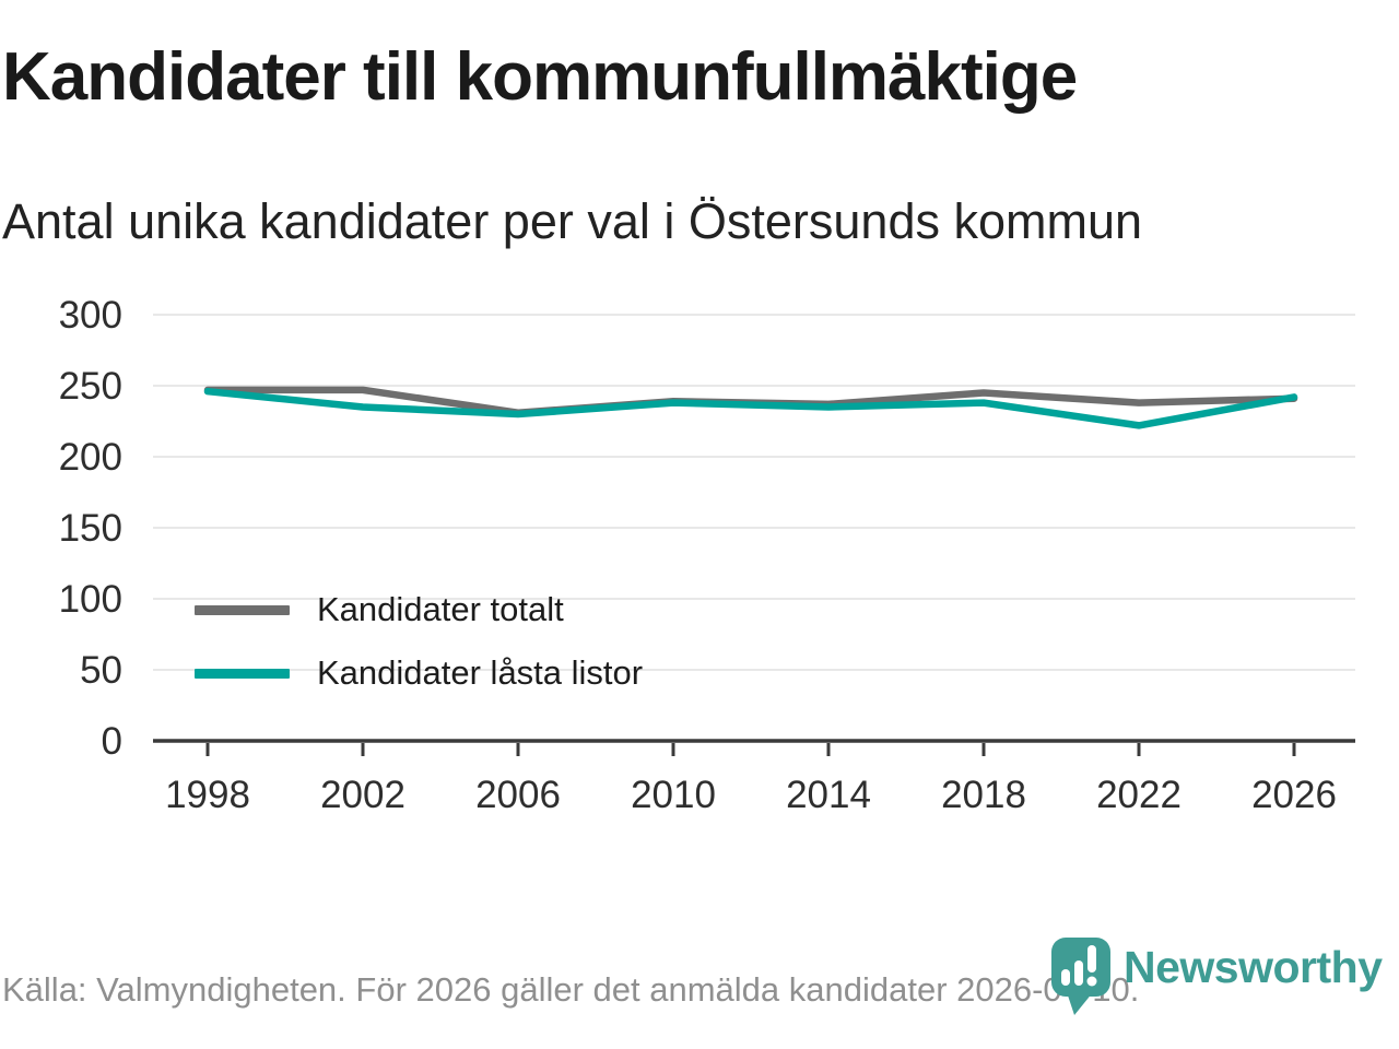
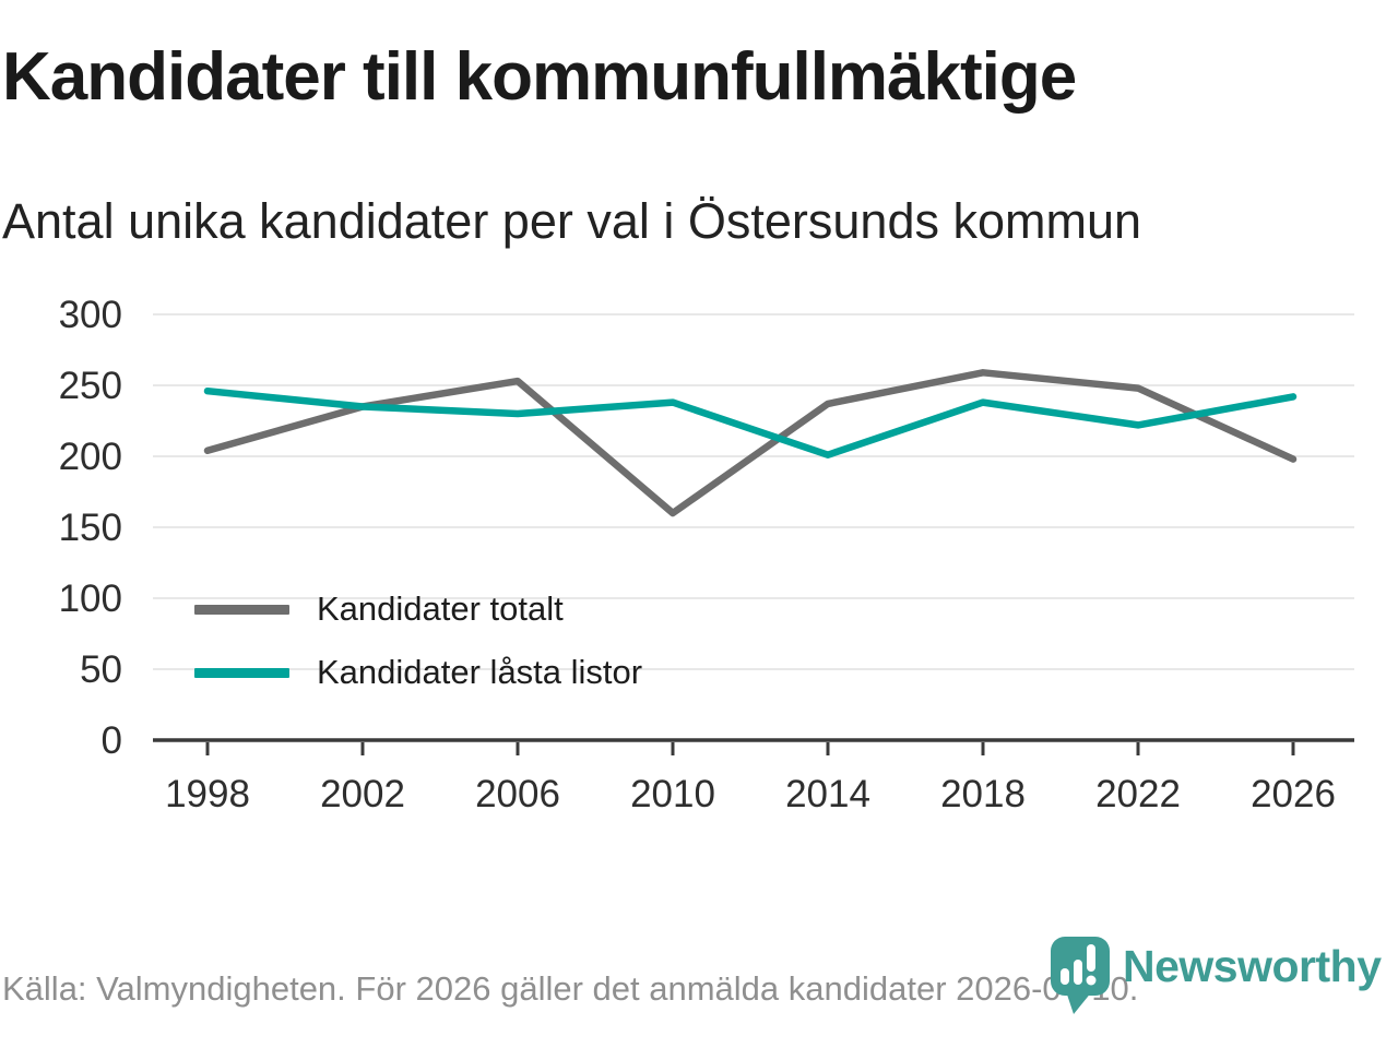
Kandidater totalt/1998: 247 -> 204
Kandidater totalt/2002: 247 -> 235
Kandidater totalt/2006: 231 -> 253
Kandidater totalt/2010: 239 -> 160
Kandidater låsta listor/2014: 235 -> 201
Kandidater totalt/2018: 245 -> 259
Kandidater totalt/2022: 238 -> 248
Kandidater totalt/2026: 241 -> 198
